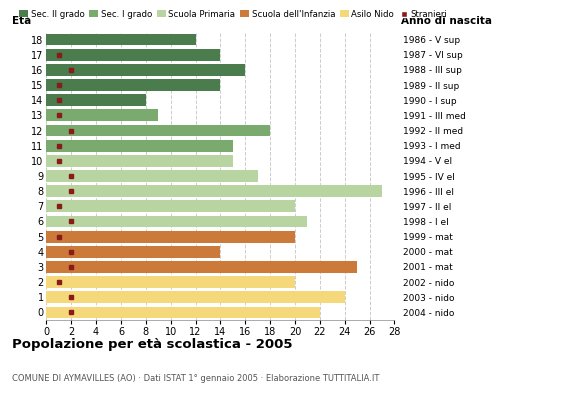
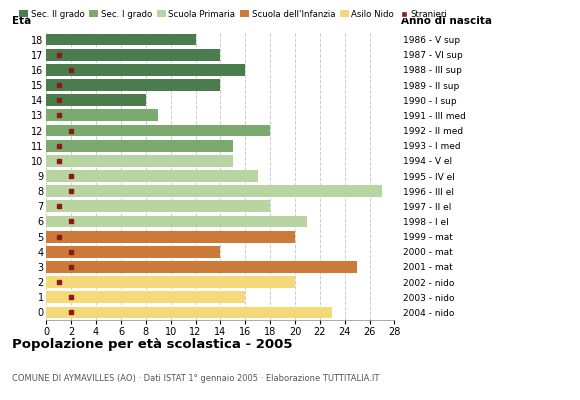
7: 20 -> 18
1: 24 -> 16
0: 22 -> 23
